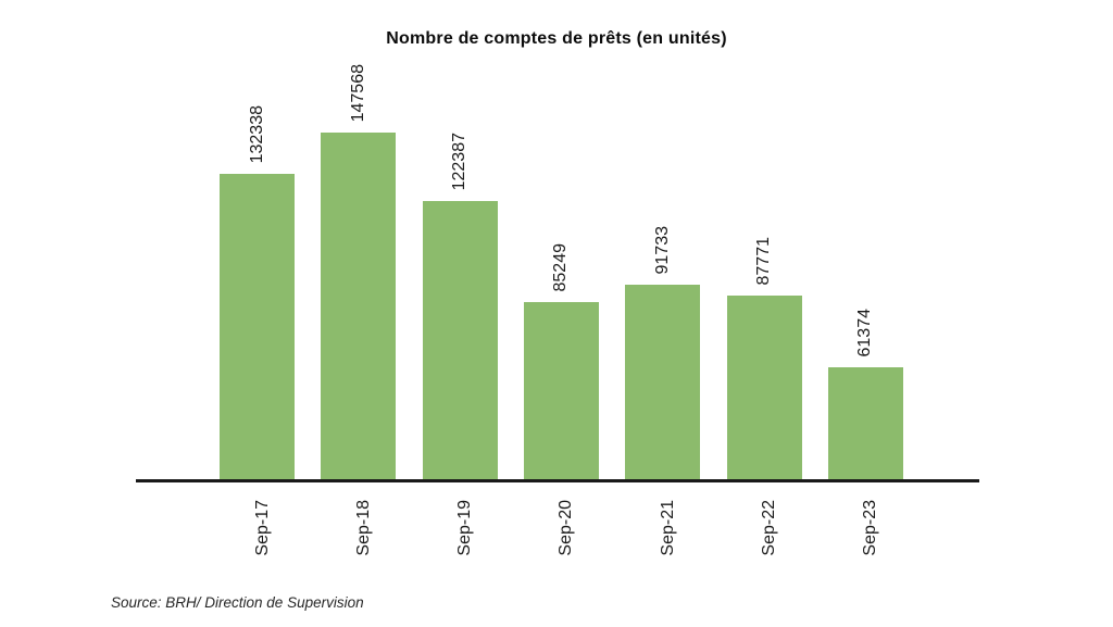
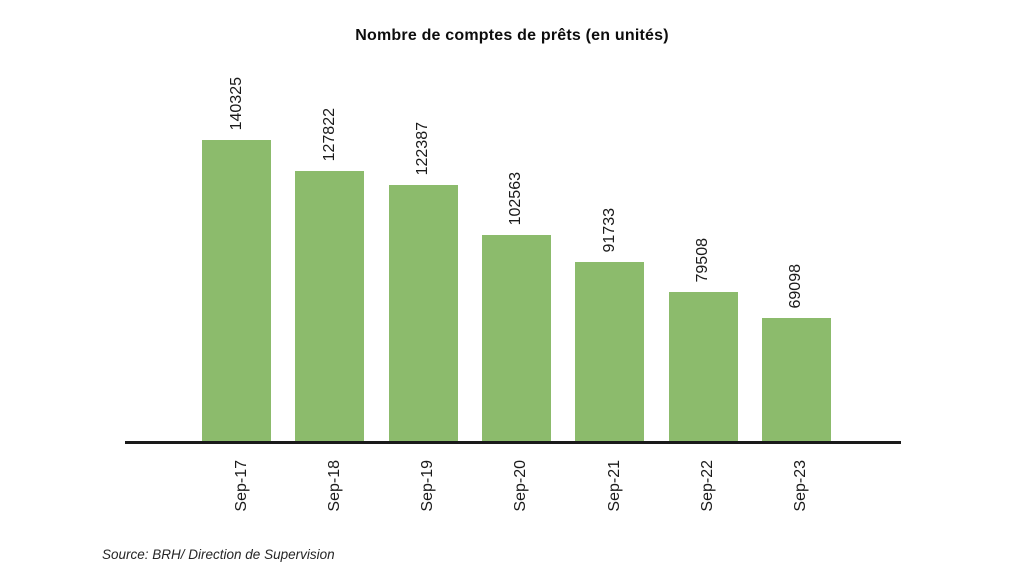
Sep-17: 132338 -> 140325
Sep-18: 147568 -> 127822
Sep-20: 85249 -> 102563
Sep-22: 87771 -> 79508
Sep-23: 61374 -> 69098
